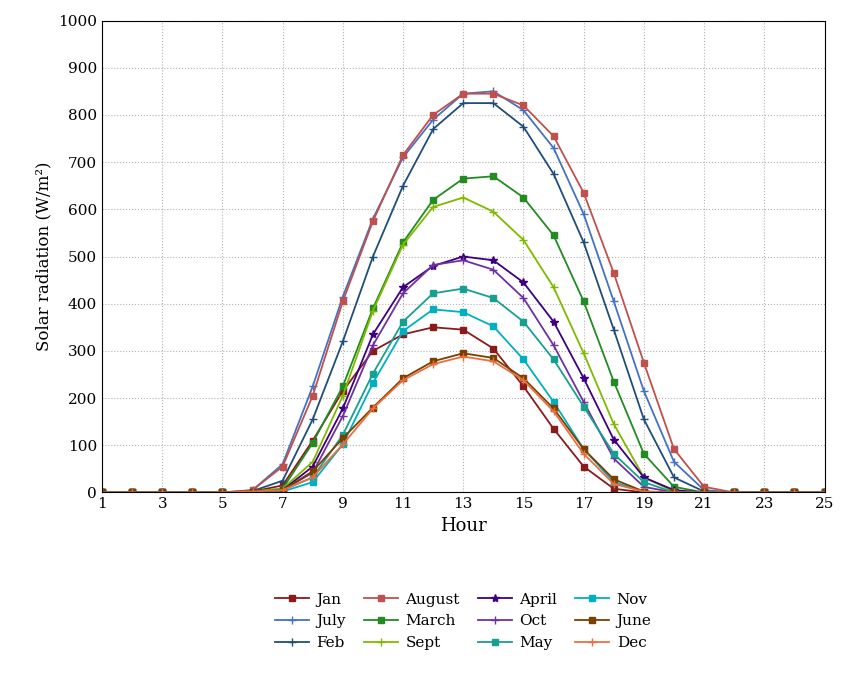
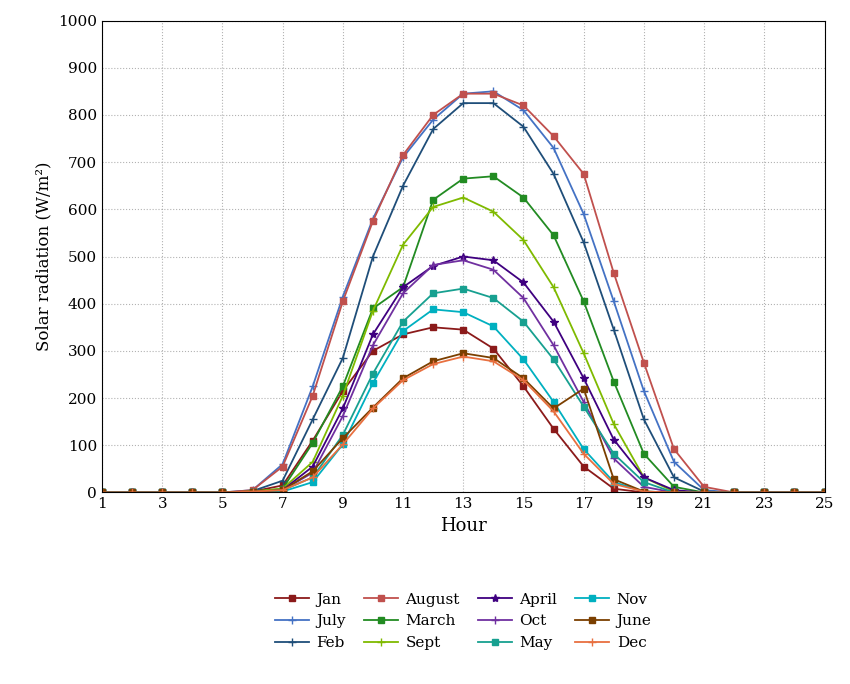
Feb/9: 320 -> 285
March/11: 530 -> 435
August/17: 635 -> 675
June/17: 92 -> 220
